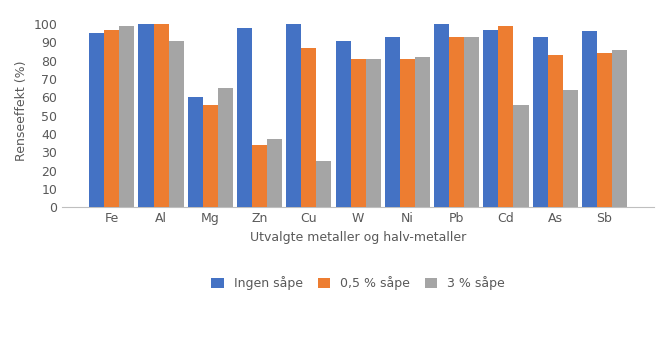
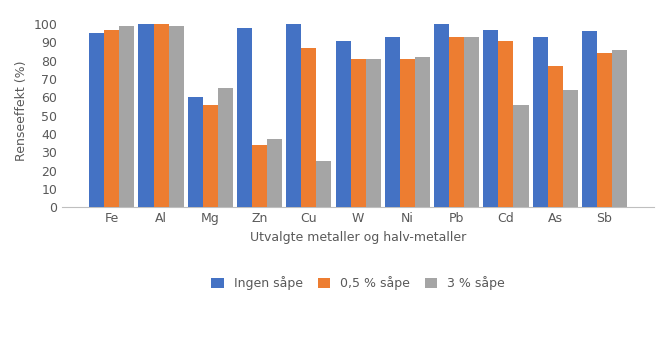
3 % såpe/Al: 91 -> 99
0,5 % såpe/Cd: 99 -> 91
0,5 % såpe/As: 83 -> 77
